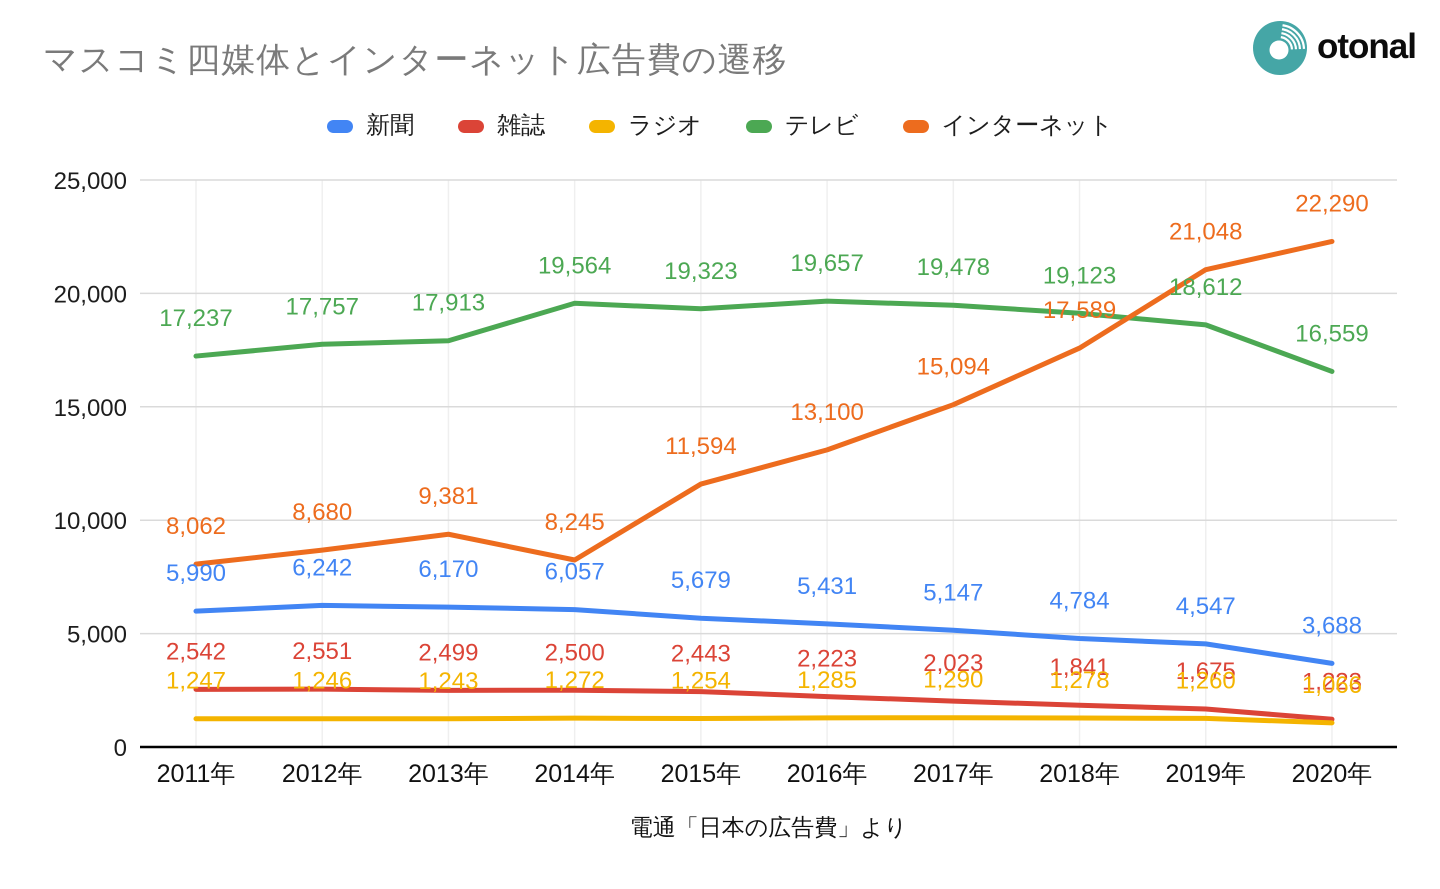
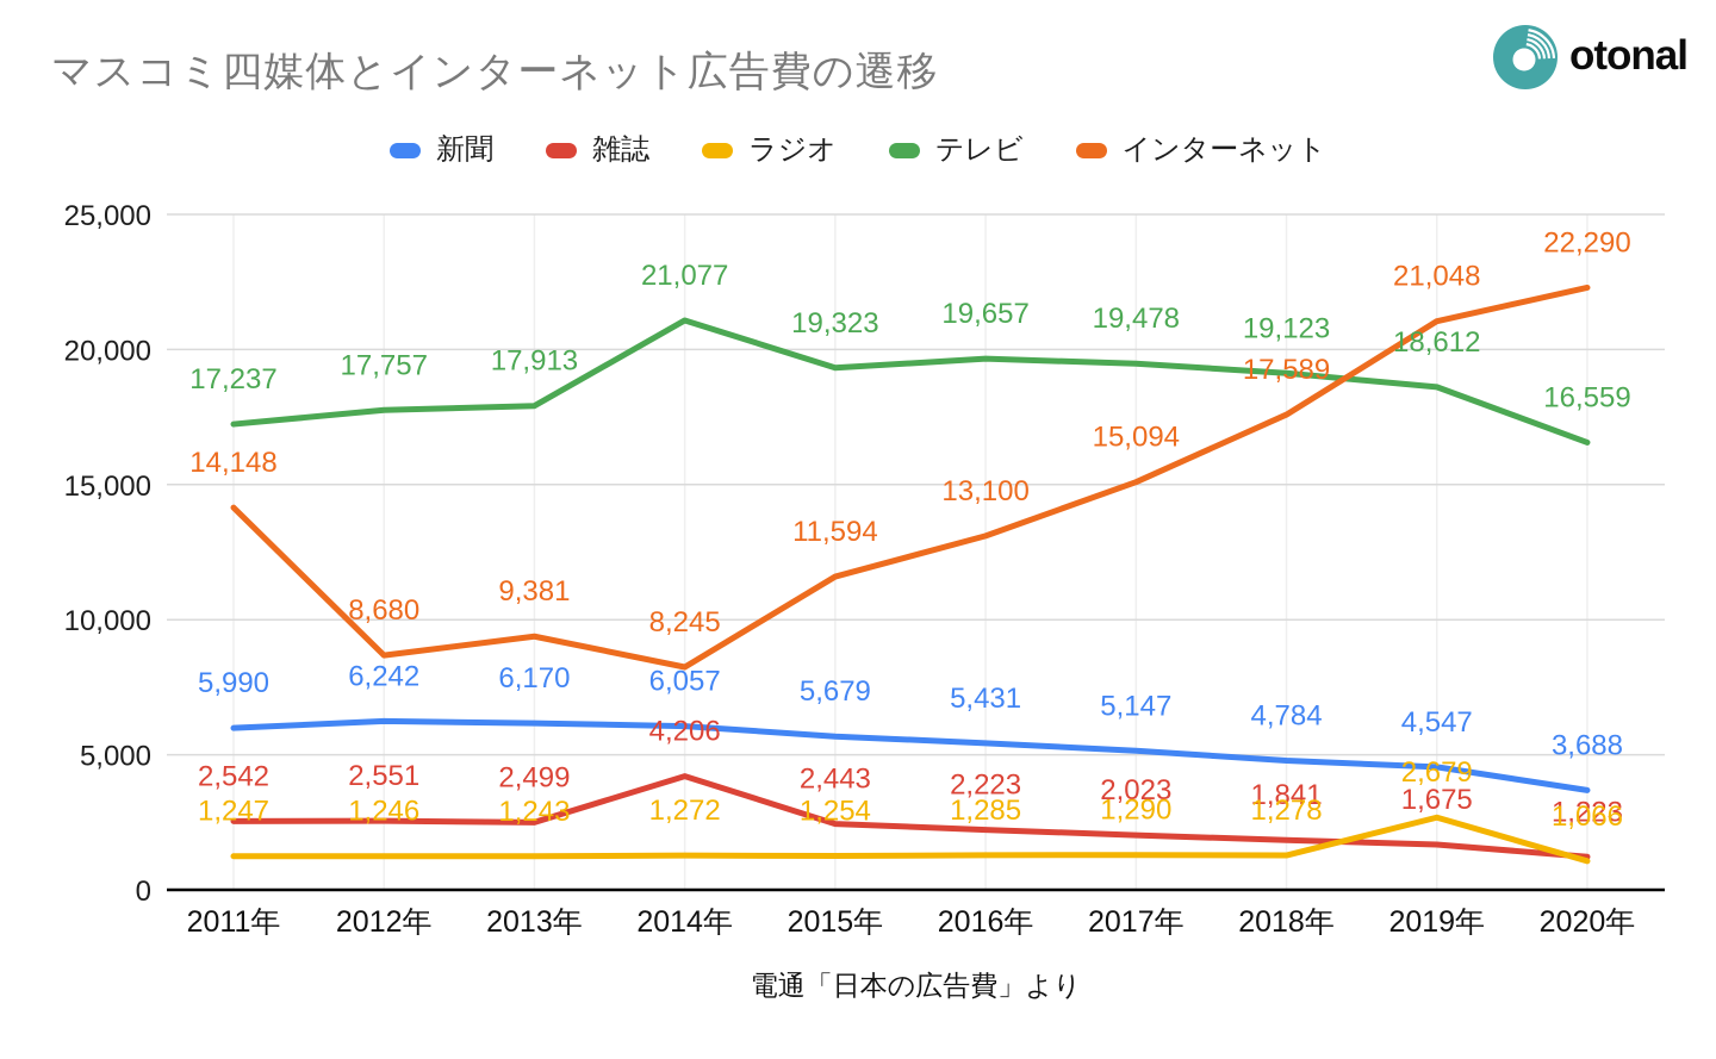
インターネット/2011年: 8,062 -> 14,148
雑誌/2014年: 2,500 -> 4,206
テレビ/2014年: 19,564 -> 21,077
ラジオ/2019年: 1,260 -> 2,679
